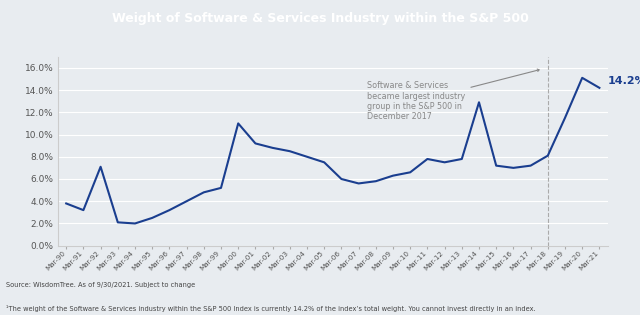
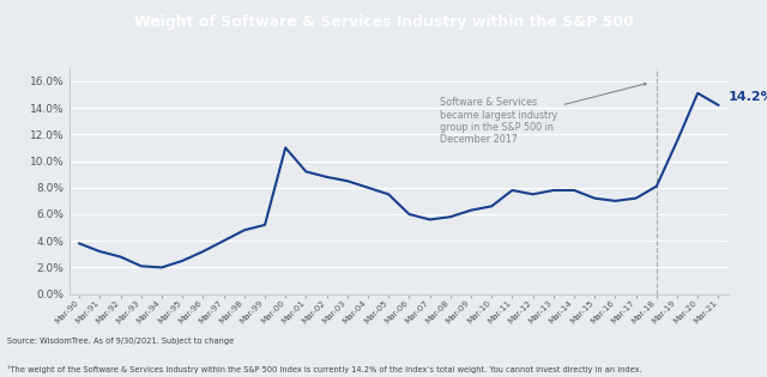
Mar-92: 7.1% -> 2.8%
Mar-14: 12.9% -> 7.8%
